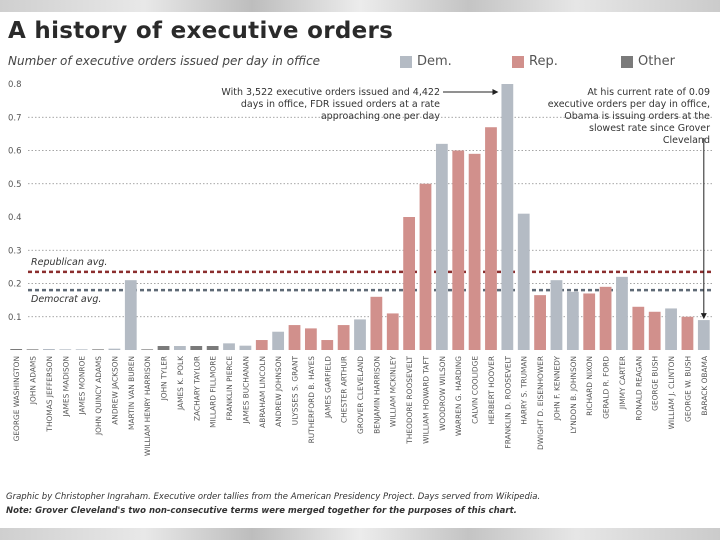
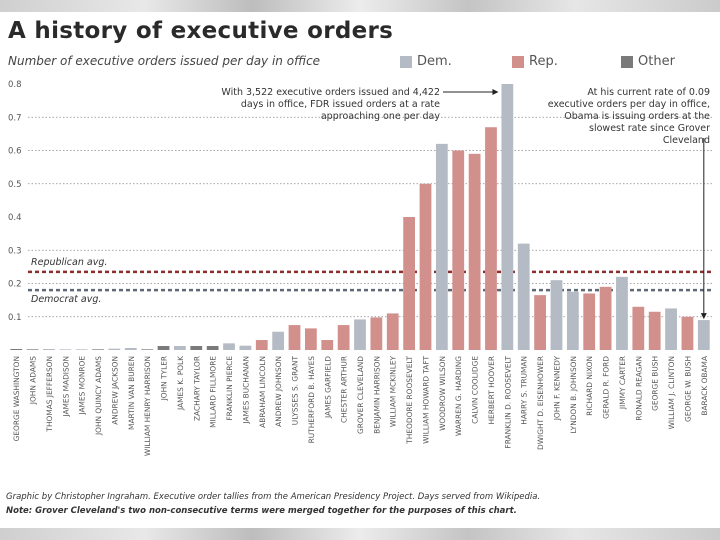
MARTIN VAN BUREN: 0.21 -> 0.01
BENJAMIN HARRISON: 0.16 -> 0.10
HARRY S. TRUMAN: 0.41 -> 0.32
